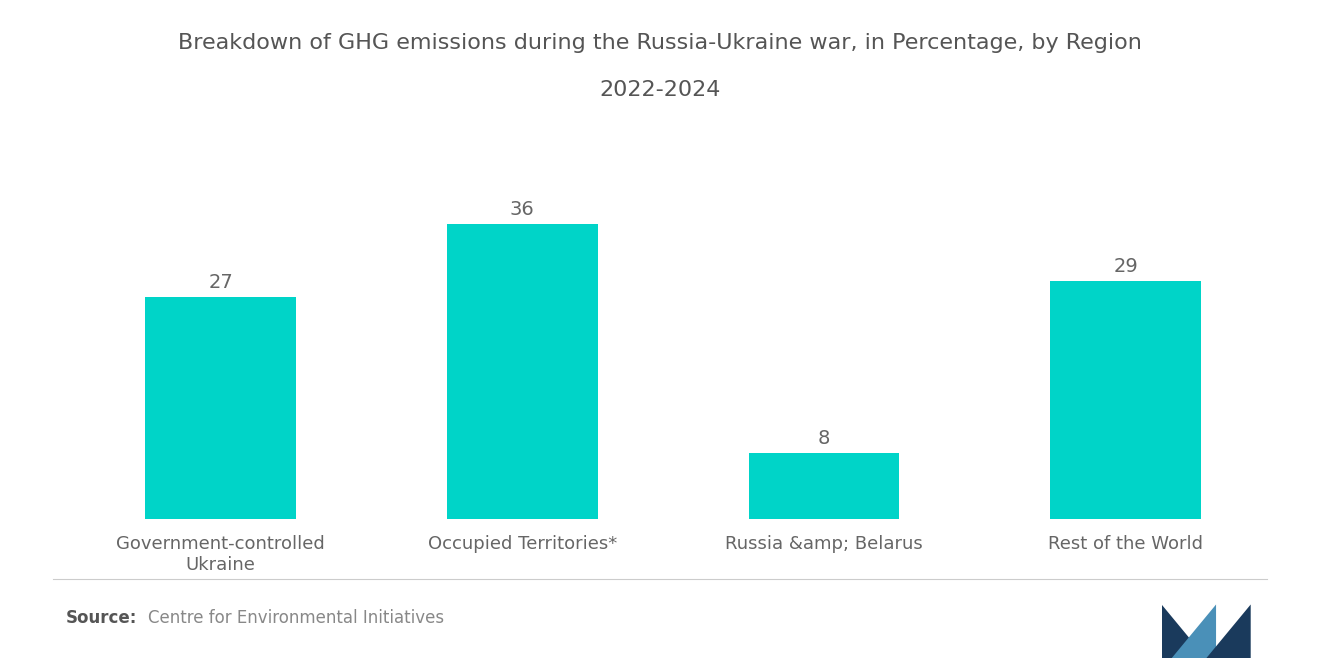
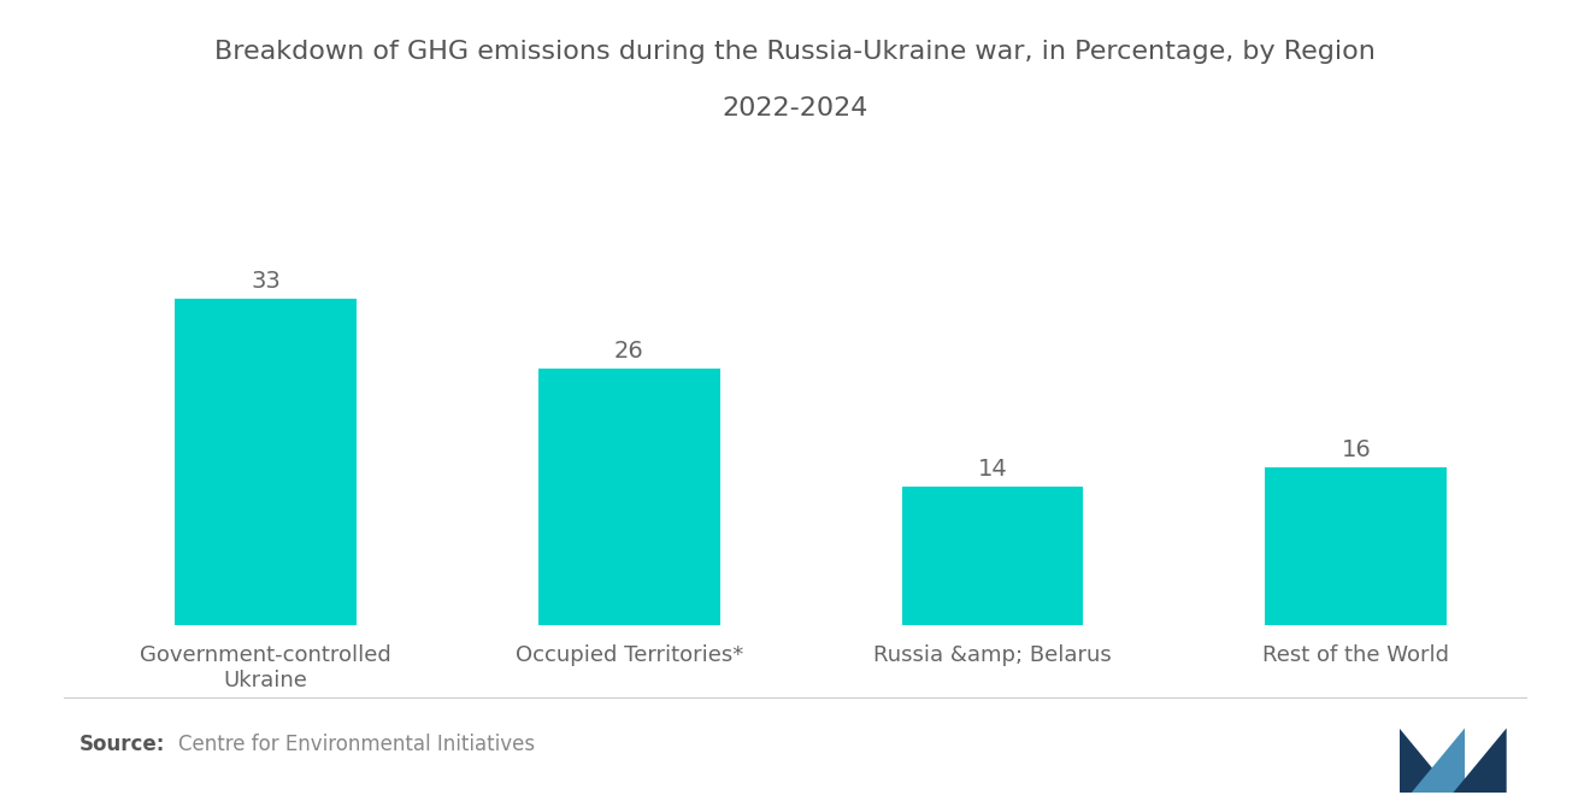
Government-controlled Ukraine: 27 -> 33
Occupied Territories*: 36 -> 26
Russia &amp; Belarus: 8 -> 14
Rest of the World: 29 -> 16
